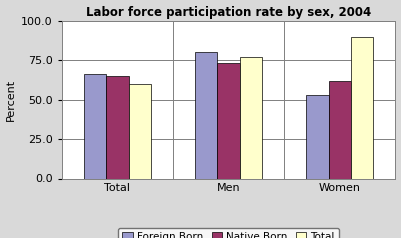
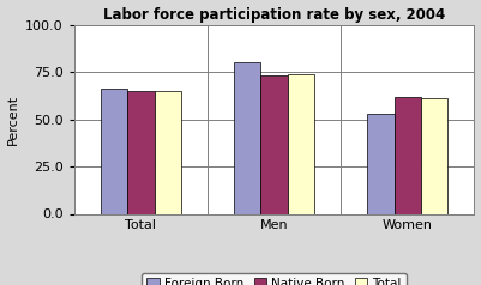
Total/Total: 60 -> 65
Total/Men: 77 -> 74
Total/Women: 90 -> 61
